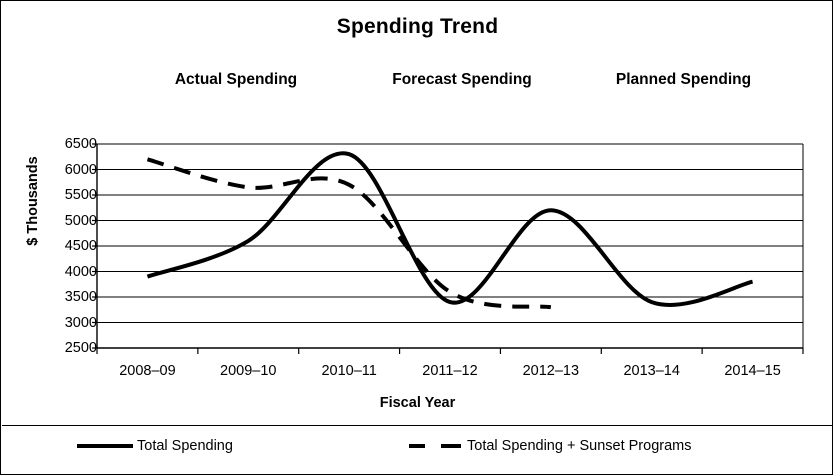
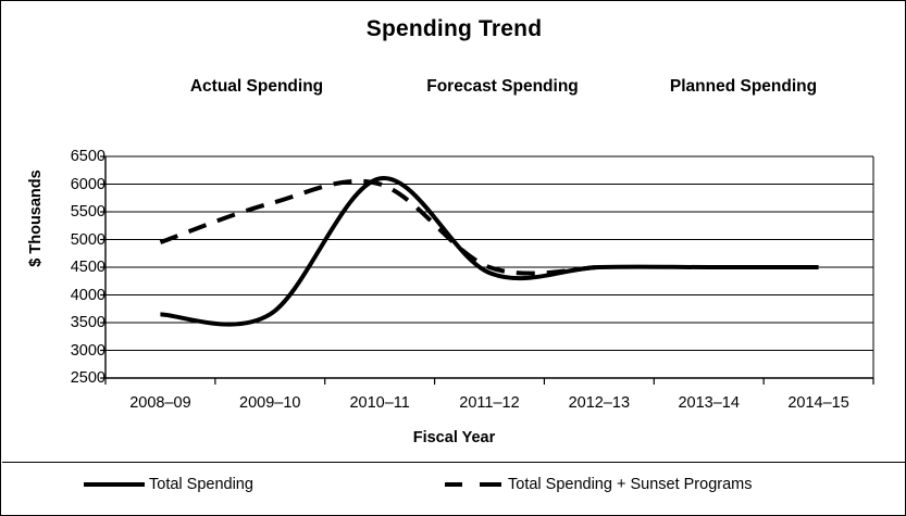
Total Spending/2008–09: 3900 -> 3600
Total Spending + Sunset Programs/2008–09: 6200 -> 5000
Total Spending/2009–10: 4600 -> 3600
Total Spending/2010–11: 6300 -> 6100
Total Spending + Sunset Programs/2010–11: 5700 -> 6000
Total Spending/2011–12: 3400 -> 4400
Total Spending + Sunset Programs/2011–12: 3600 -> 4500
Total Spending/2012–13: 5200 -> 4500
Total Spending + Sunset Programs/2012–13: 3300 -> 4500
Total Spending/2013–14: 3400 -> 4500
Total Spending/2014–15: 3800 -> 4500
